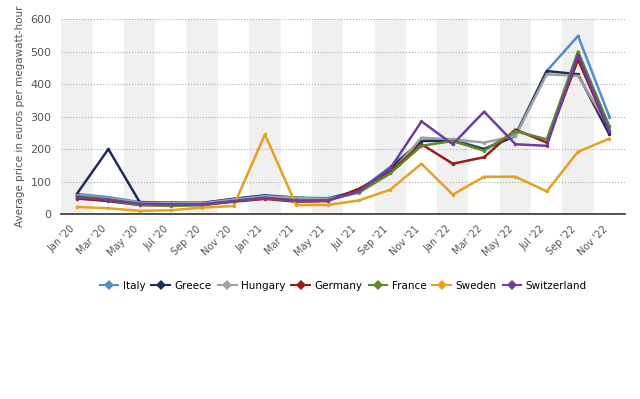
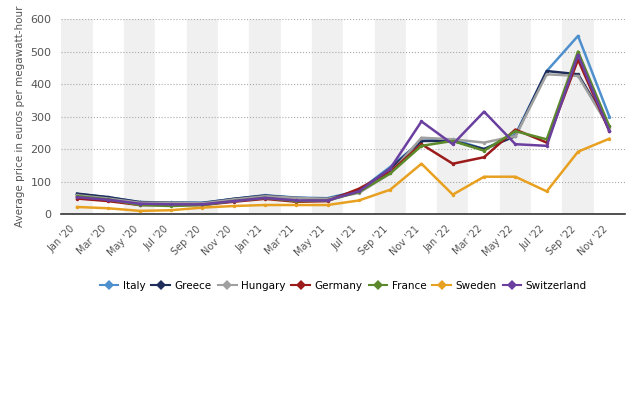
Greece/Mar '20: 200 -> 52
Sweden/Jan '21: 245 -> 28
Greece/Nov '22: 245 -> 270
